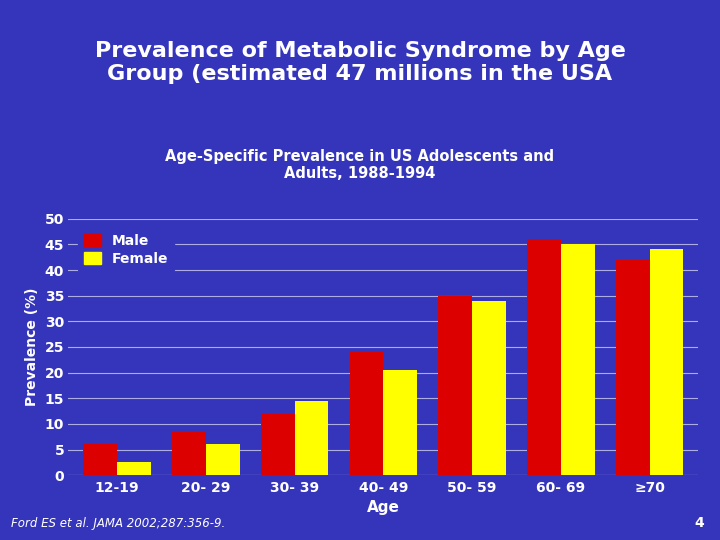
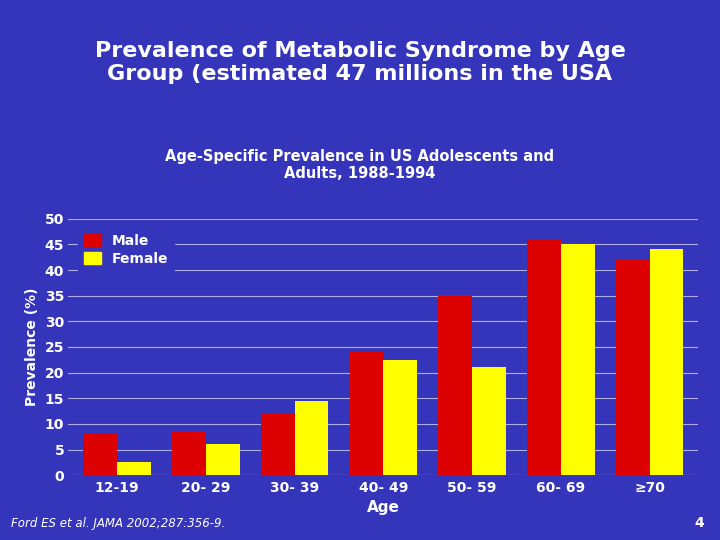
Male/12-19: 6.0 -> 8.0
Female/40- 49: 20.5 -> 22.4
Female/50- 59: 34.0 -> 21.0
